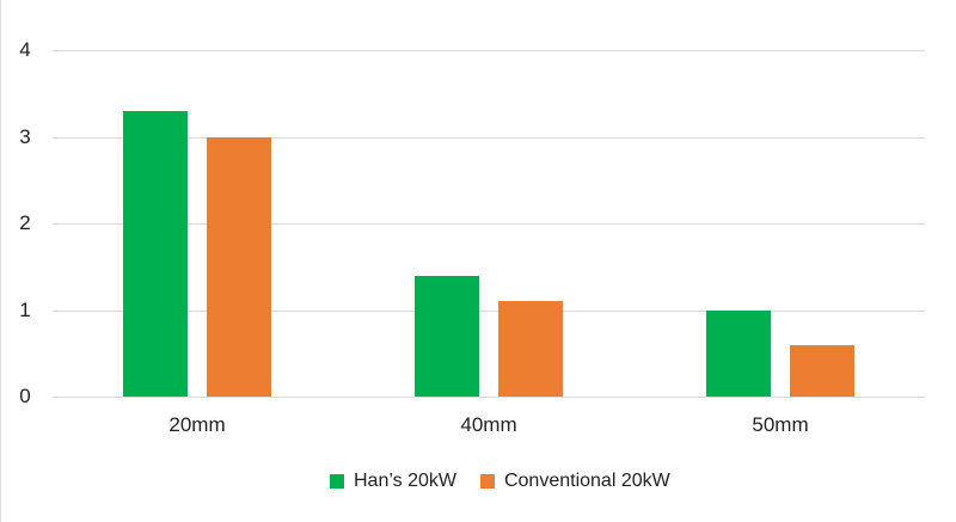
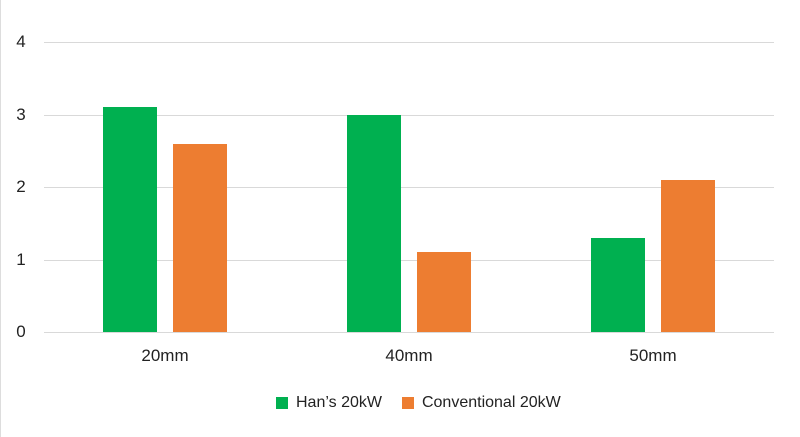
Han’s 20kW/20mm: 3.3 -> 3.1
Conventional 20kW/20mm: 3.0 -> 2.6
Han’s 20kW/40mm: 1.4 -> 3.0
Han’s 20kW/50mm: 1.0 -> 1.3
Conventional 20kW/50mm: 0.6 -> 2.1
